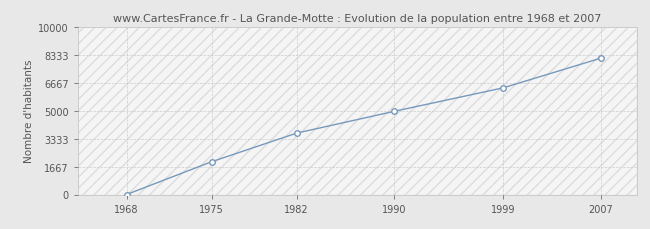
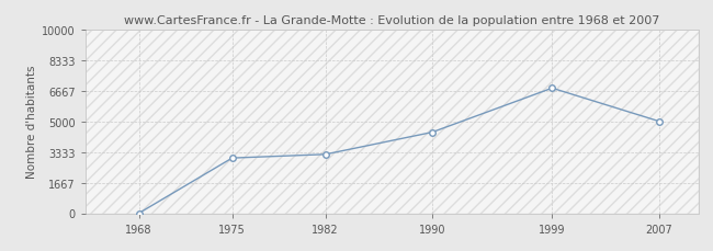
1975: 2000 -> 3000
1982: 3700 -> 3200
1990: 5000 -> 4400
1999: 6400 -> 6800
2007: 8100 -> 5000
